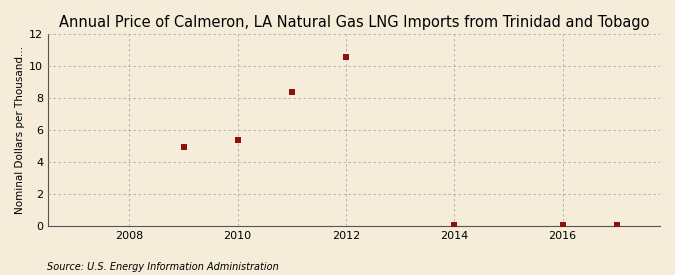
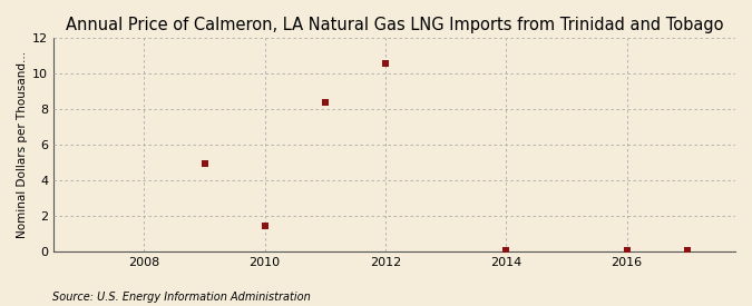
2010: 5.4 -> 1.4
